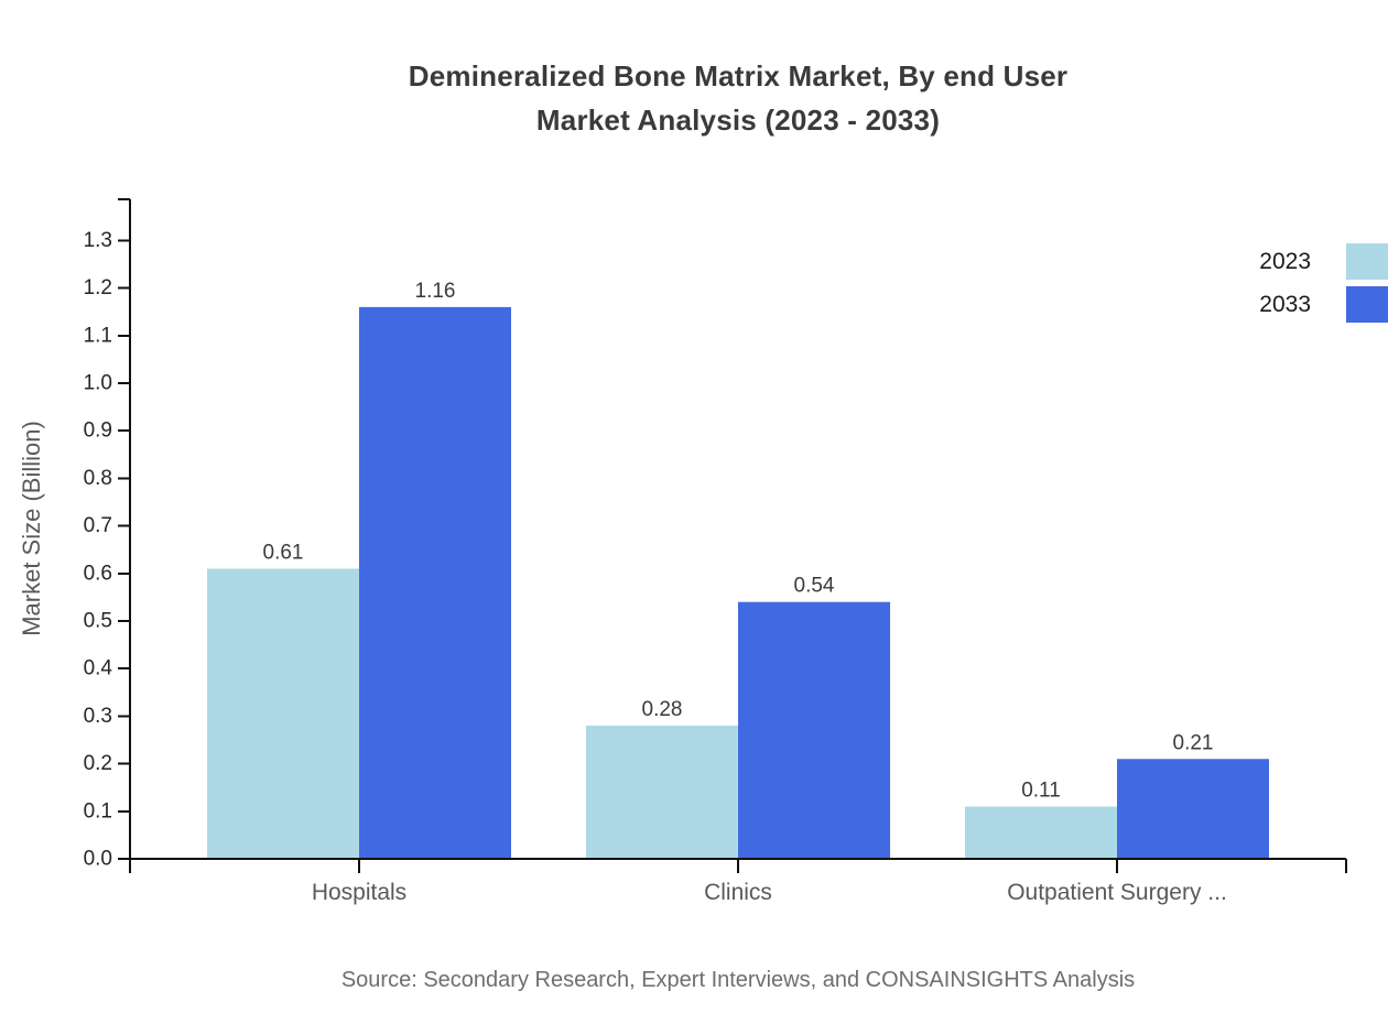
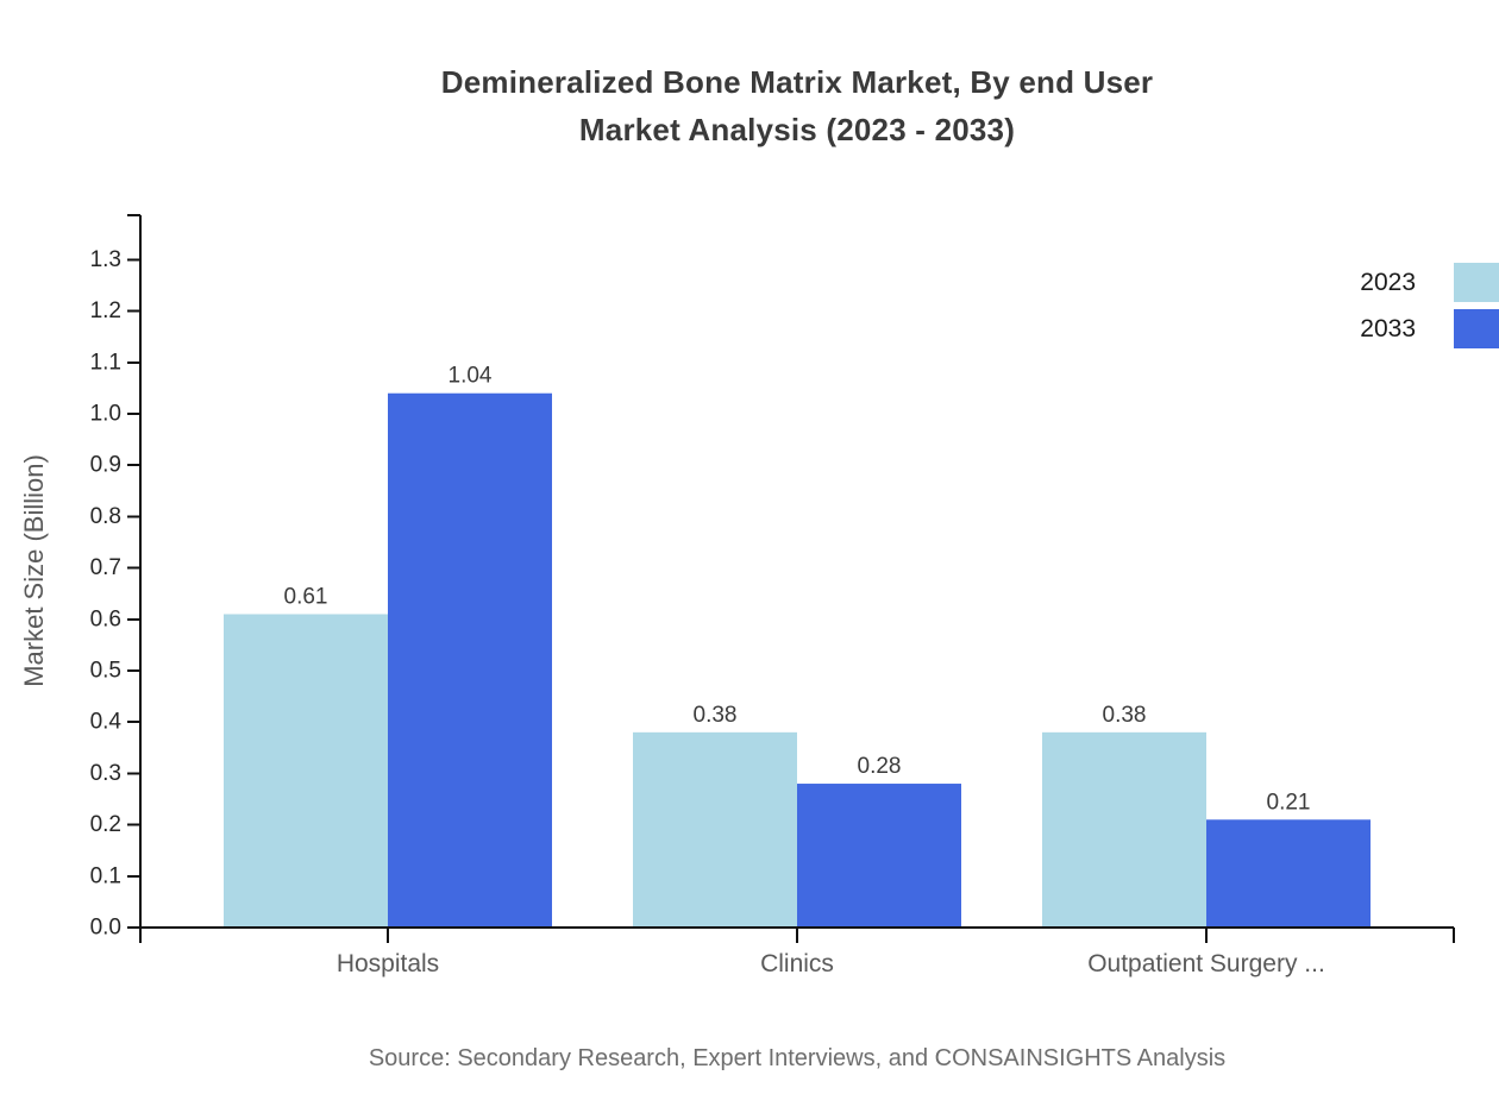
2033/Hospitals: 1.16 -> 1.04
2023/Clinics: 0.28 -> 0.38
2033/Clinics: 0.54 -> 0.28
2023/Outpatient Surgery ...: 0.11 -> 0.38
